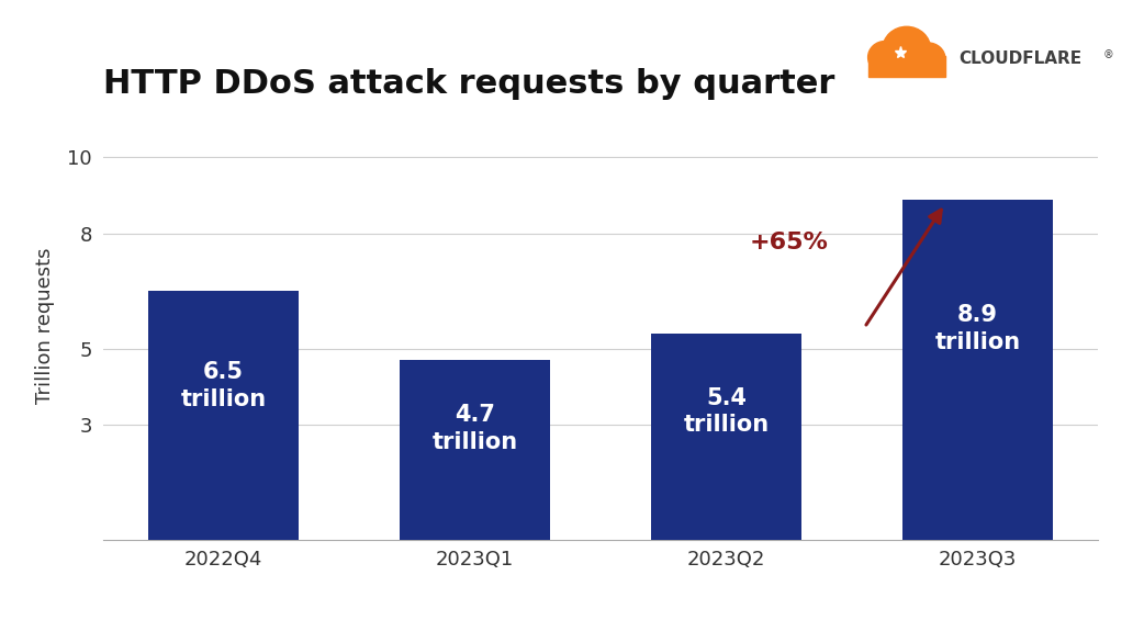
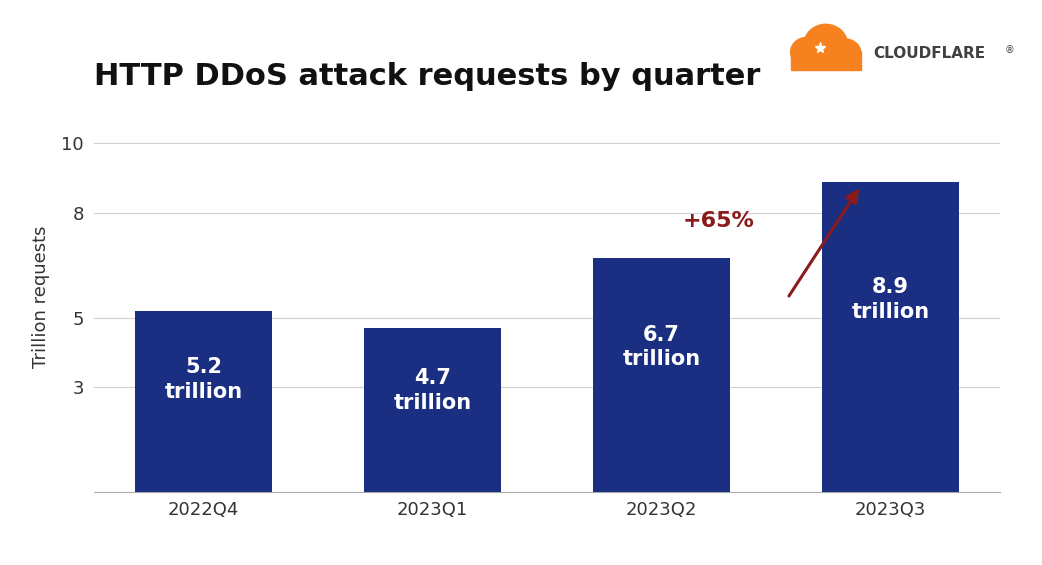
2022Q4: 6.5 -> 5.2
2023Q2: 5.4 -> 6.7
